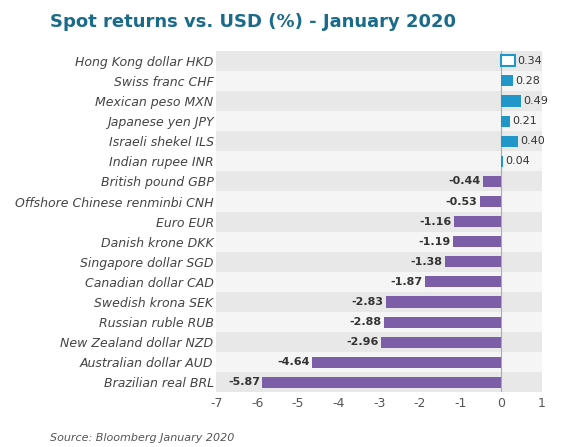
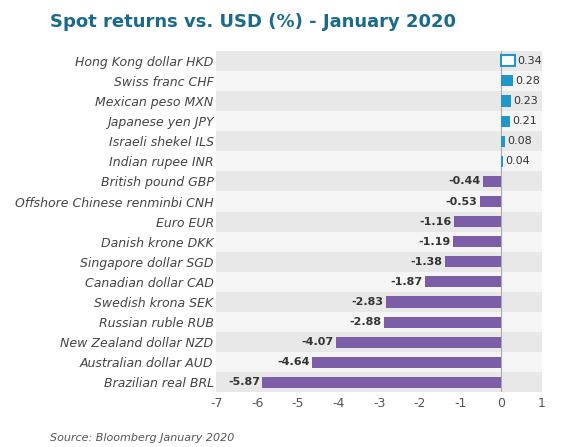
Mexican peso MXN: 0.49 -> 0.23
Israeli shekel ILS: 0.40 -> 0.08
New Zealand dollar NZD: -2.96 -> -4.07
